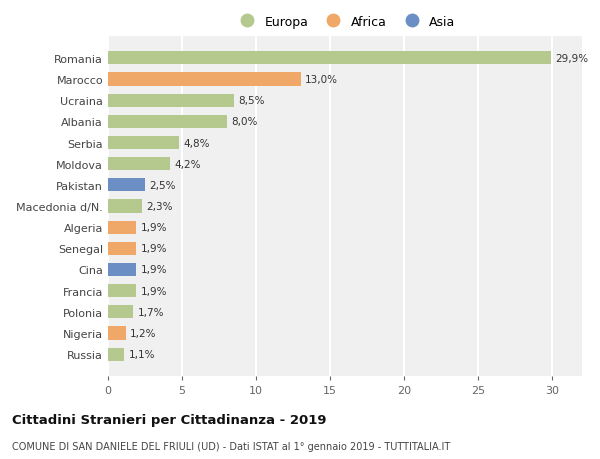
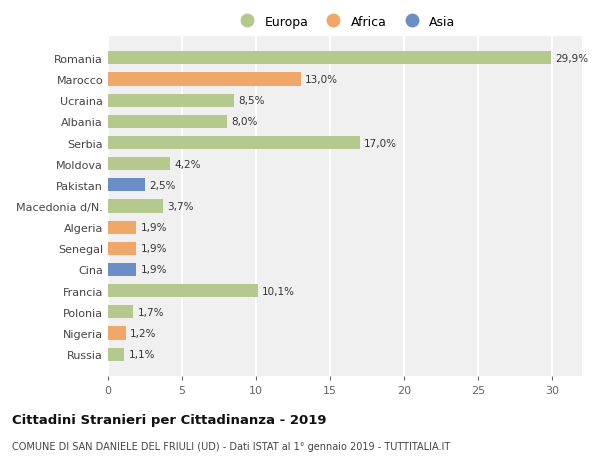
Serbia: 4,8% -> 17,0%
Macedonia d/N.: 2,3% -> 3,7%
Francia: 1,9% -> 10,1%
